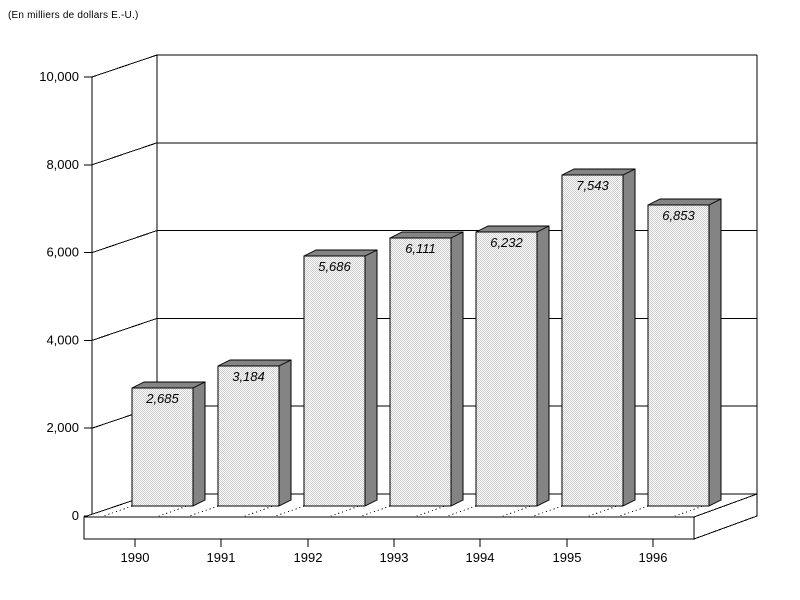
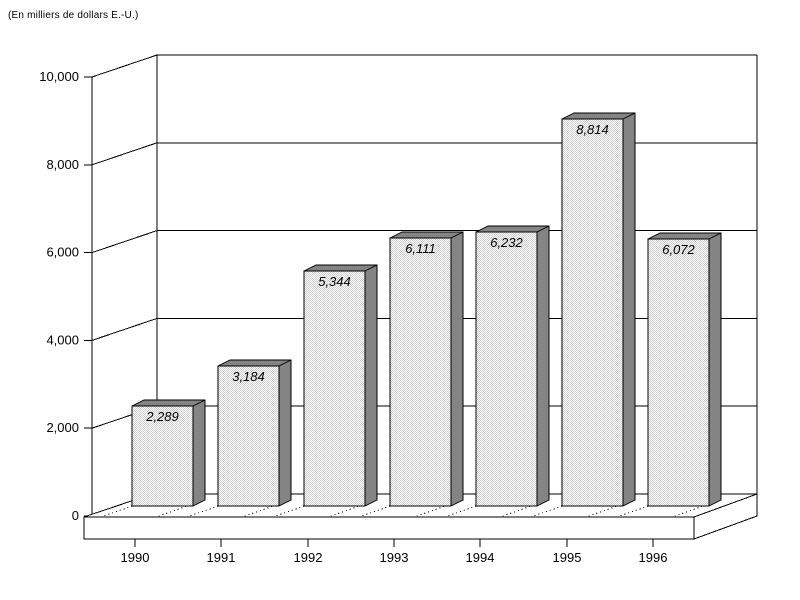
1990: 2,685 -> 2,289
1992: 5,686 -> 5,344
1995: 7,543 -> 8,814
1996: 6,853 -> 6,072
